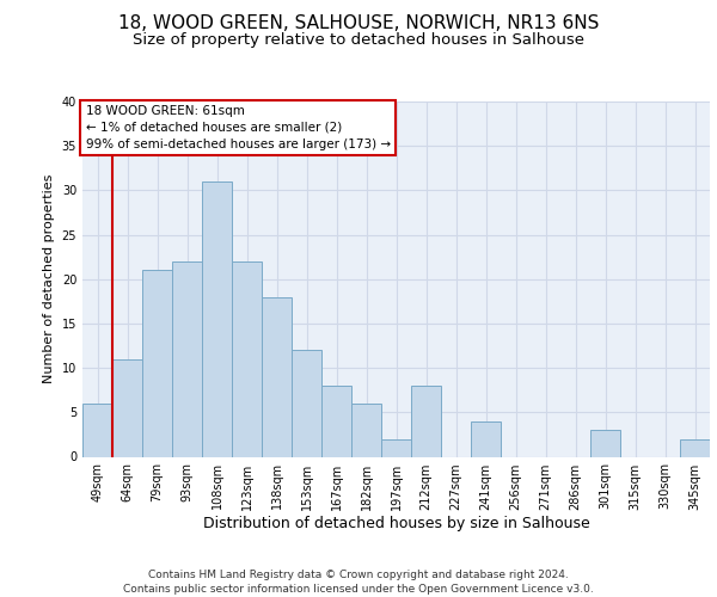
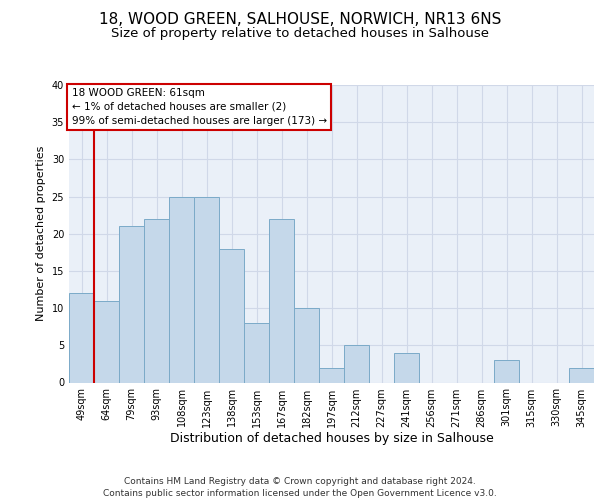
49sqm: 6 -> 12
108sqm: 31 -> 25
123sqm: 22 -> 25
153sqm: 12 -> 8
167sqm: 8 -> 22
182sqm: 6 -> 10
212sqm: 8 -> 5
